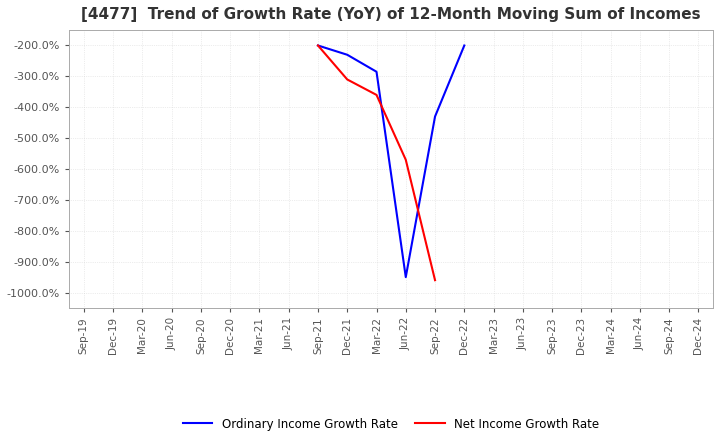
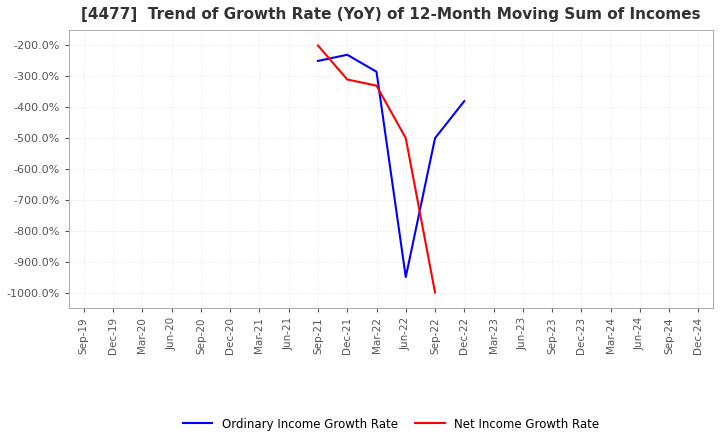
Ordinary Income Growth Rate/Sep-21: -200% -> -250%
Net Income Growth Rate/Mar-22: -360% -> -330%
Net Income Growth Rate/Jun-22: -570% -> -500%
Ordinary Income Growth Rate/Sep-22: -430% -> -500%
Net Income Growth Rate/Sep-22: -960% -> -1000%
Ordinary Income Growth Rate/Dec-22: -200% -> -380%
